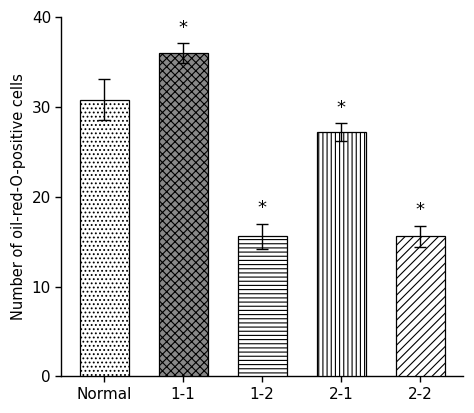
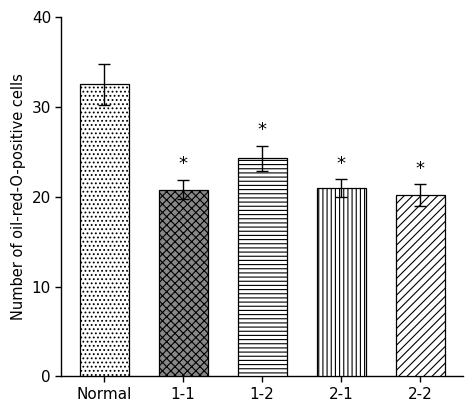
Normal: 30.8 -> 32.5
1-1: 36.0 -> 20.8
1-2: 15.6 -> 24.3
2-1: 27.2 -> 21.0
2-2: 15.6 -> 20.2
